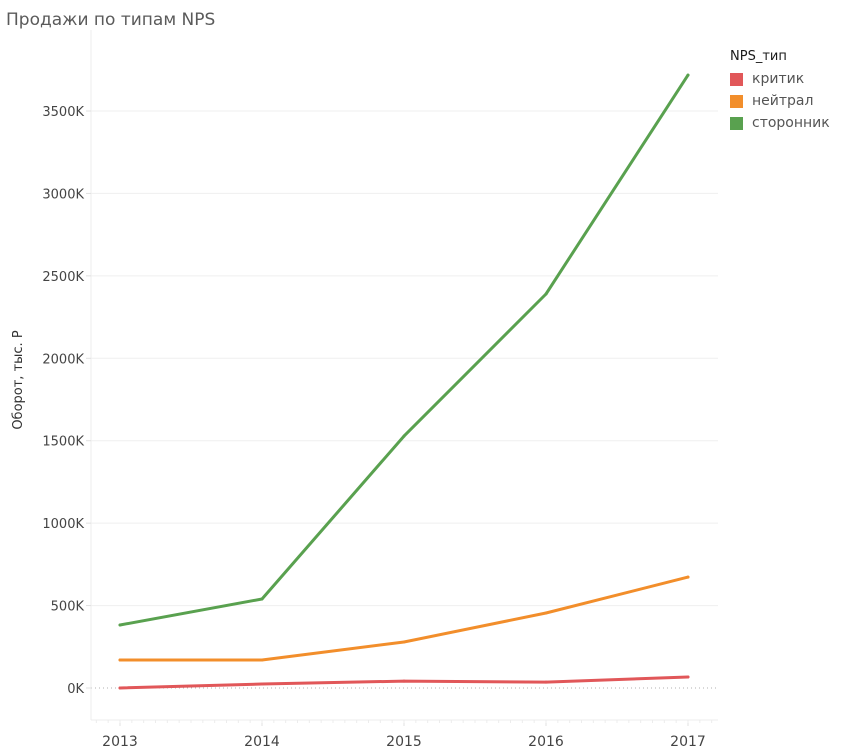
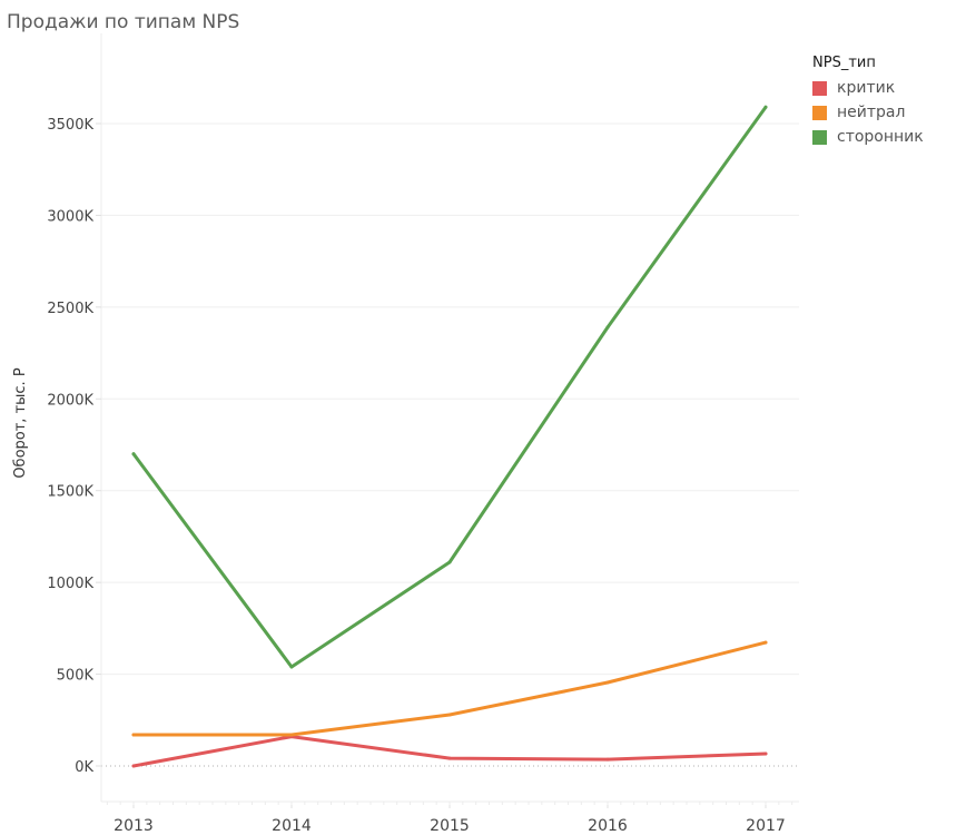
сторонник/2013: 380K -> 1700K
критик/2014: 20K -> 160K
сторонник/2015: 1530K -> 1110K
сторонник/2017: 3720K -> 3590K
